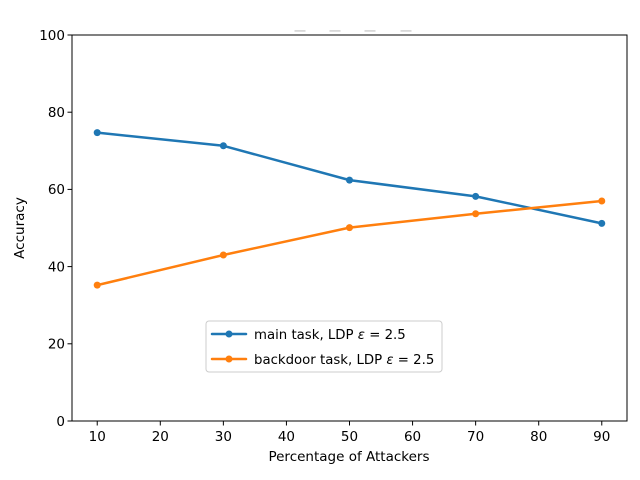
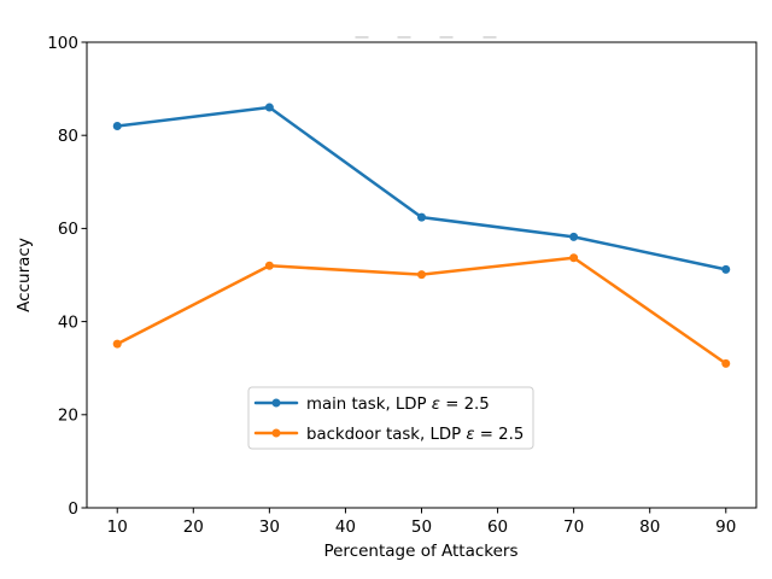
main task, LDP ε = 2.5/10: 75 -> 82
main task, LDP ε = 2.5/30: 71 -> 86
backdoor task, LDP ε = 2.5/30: 43 -> 52
backdoor task, LDP ε = 2.5/90: 57 -> 31
